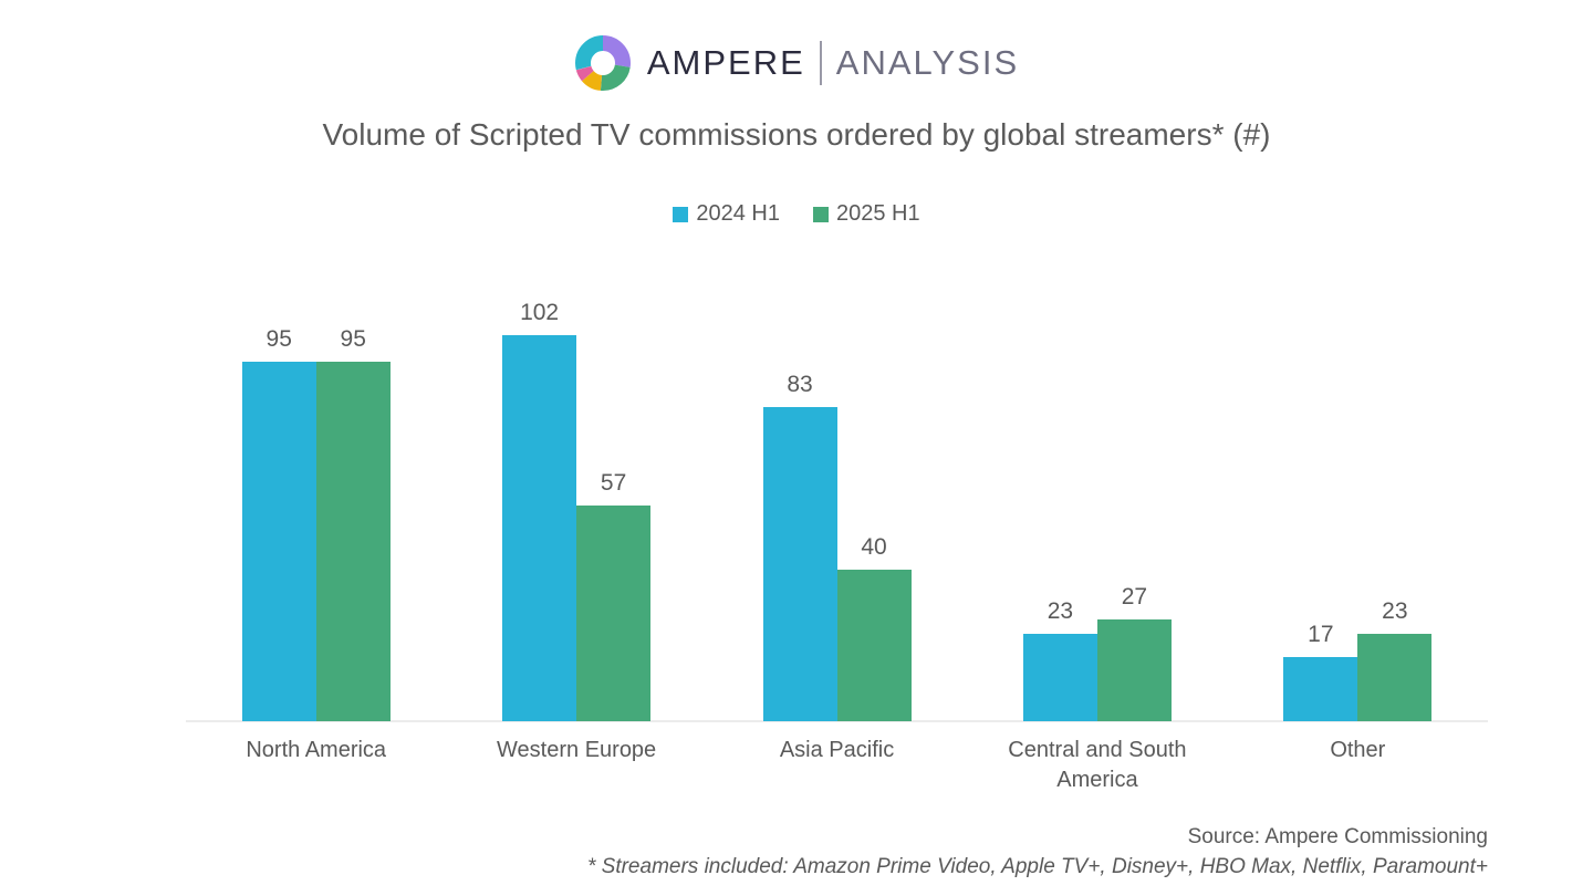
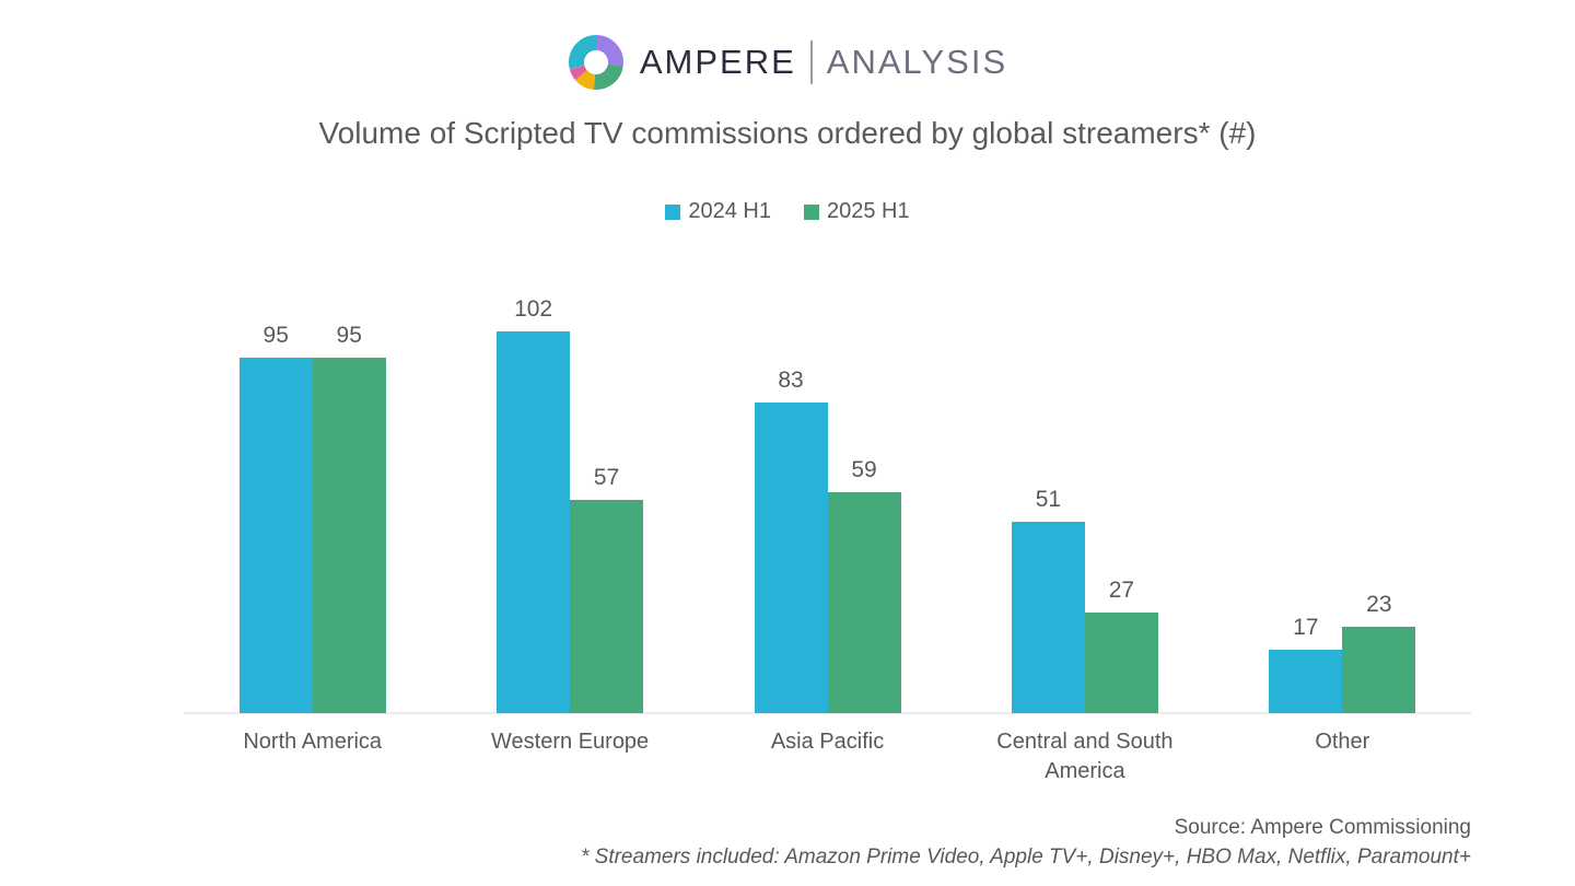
2025 H1/Asia Pacific: 40 -> 59
2024 H1/Central and South America: 23 -> 51
